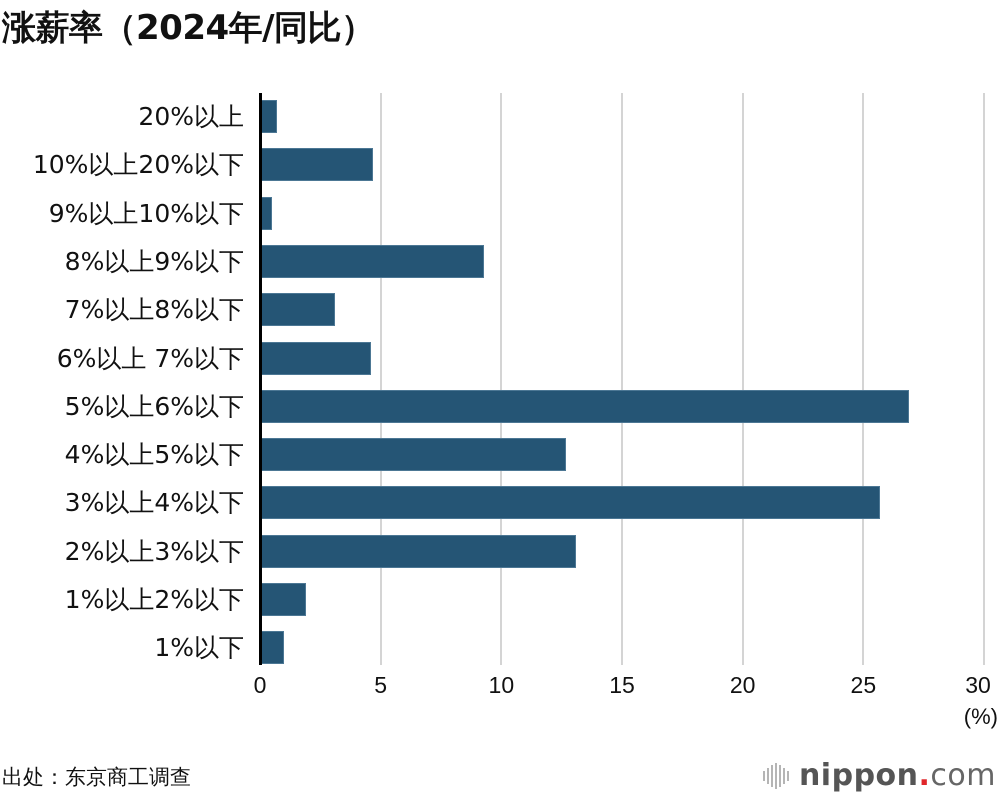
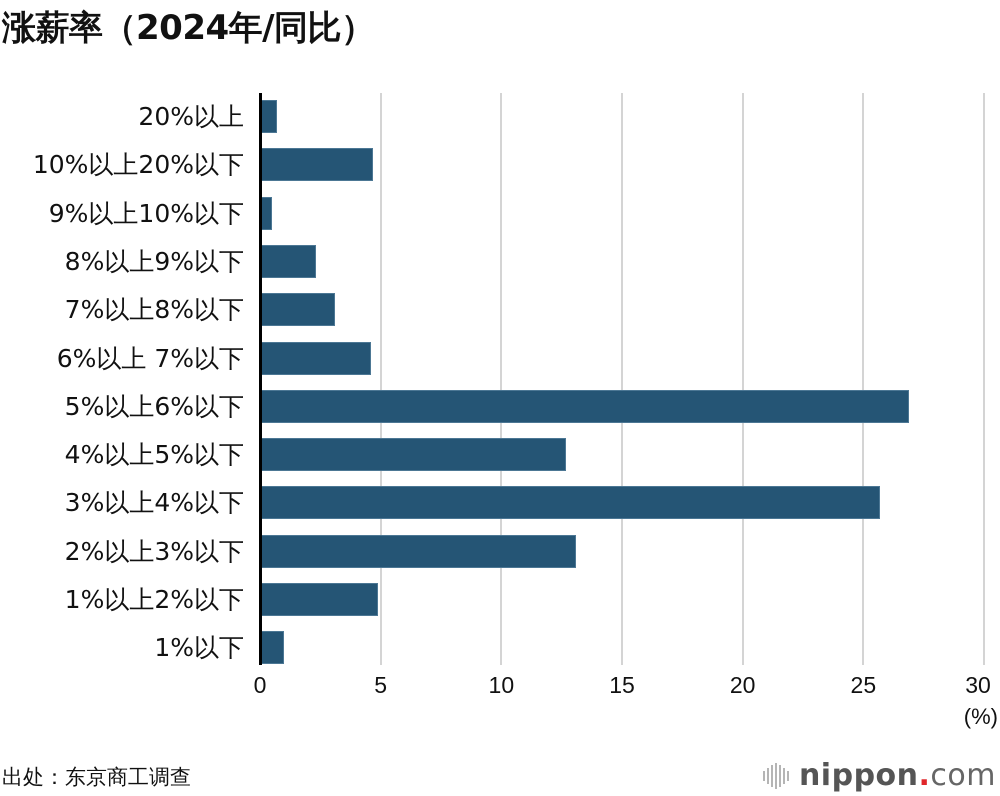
8%以上9%以下: 9.3 -> 2.3
1%以上2%以下: 1.9 -> 4.9
